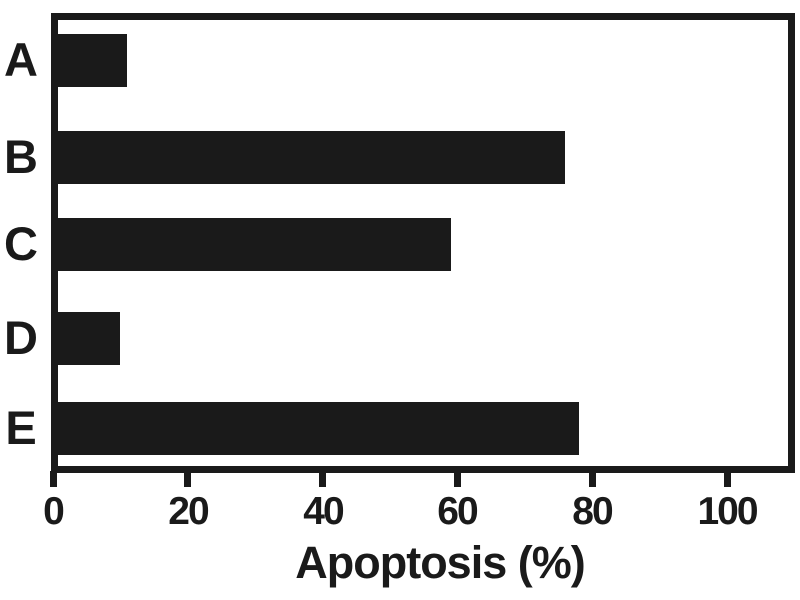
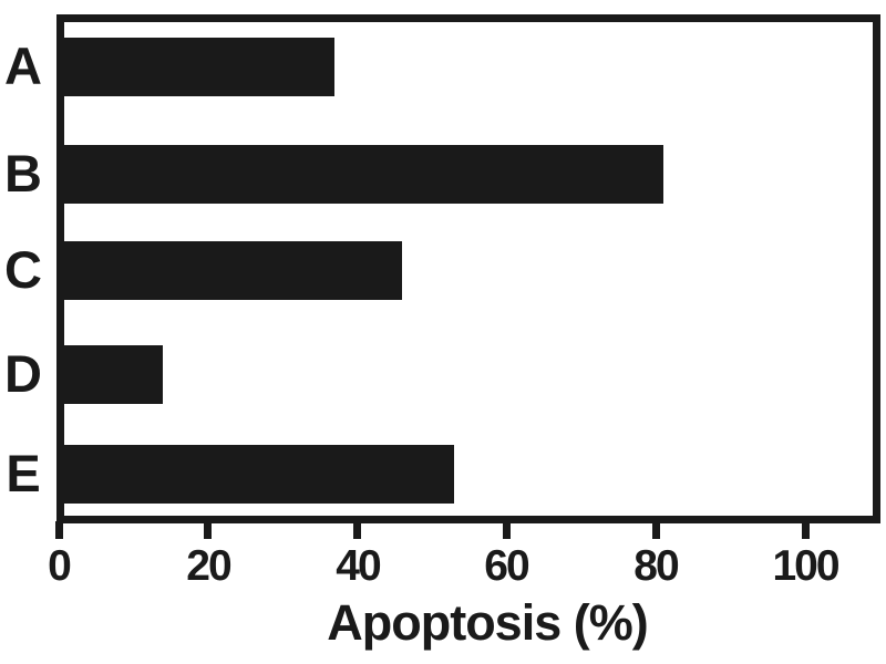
A: 11 -> 37
B: 76 -> 81
C: 59 -> 46
D: 10 -> 14
E: 78 -> 53
